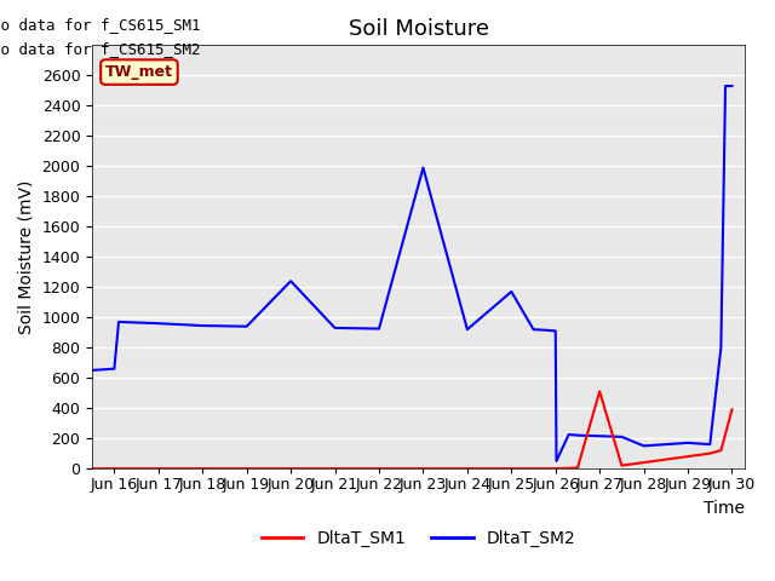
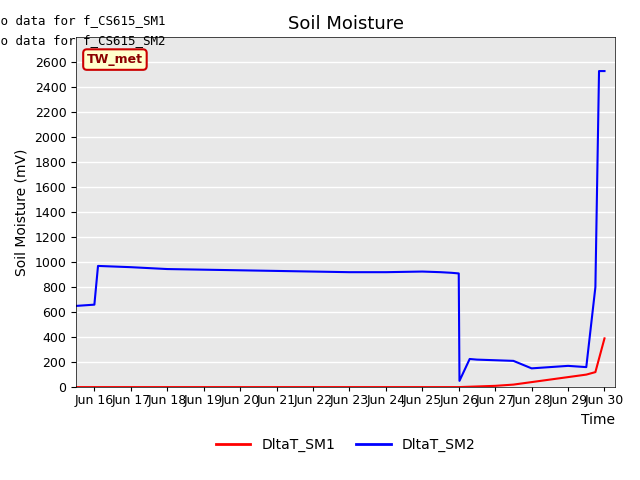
DltaT_SM2/Jun 20: 1240 -> 940
DltaT_SM2/Jun 23: 1990 -> 920
DltaT_SM2/Jun 25: 1170 -> 920
DltaT_SM1/Jun 27: 510 -> 10
